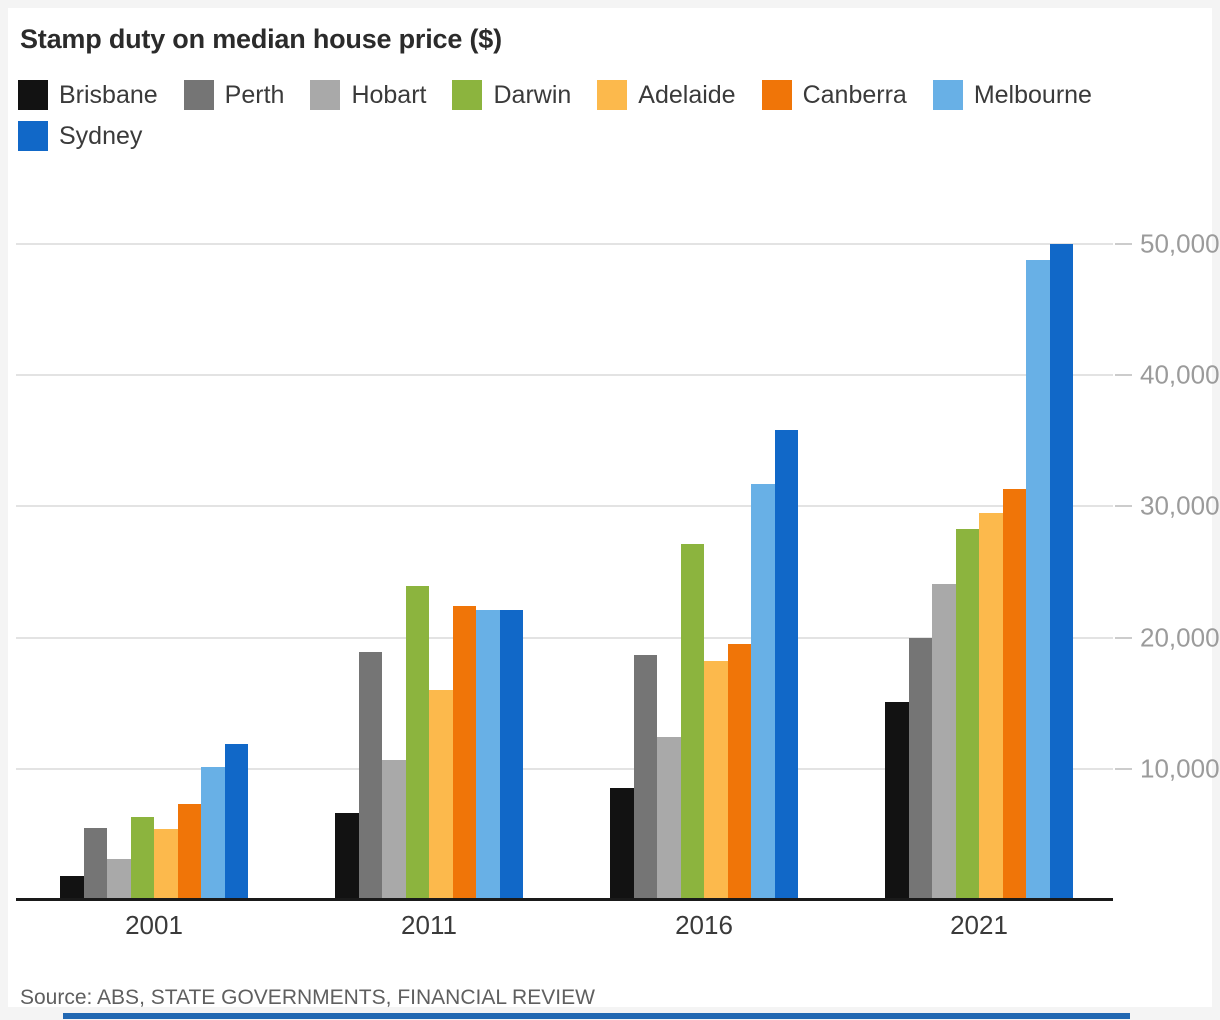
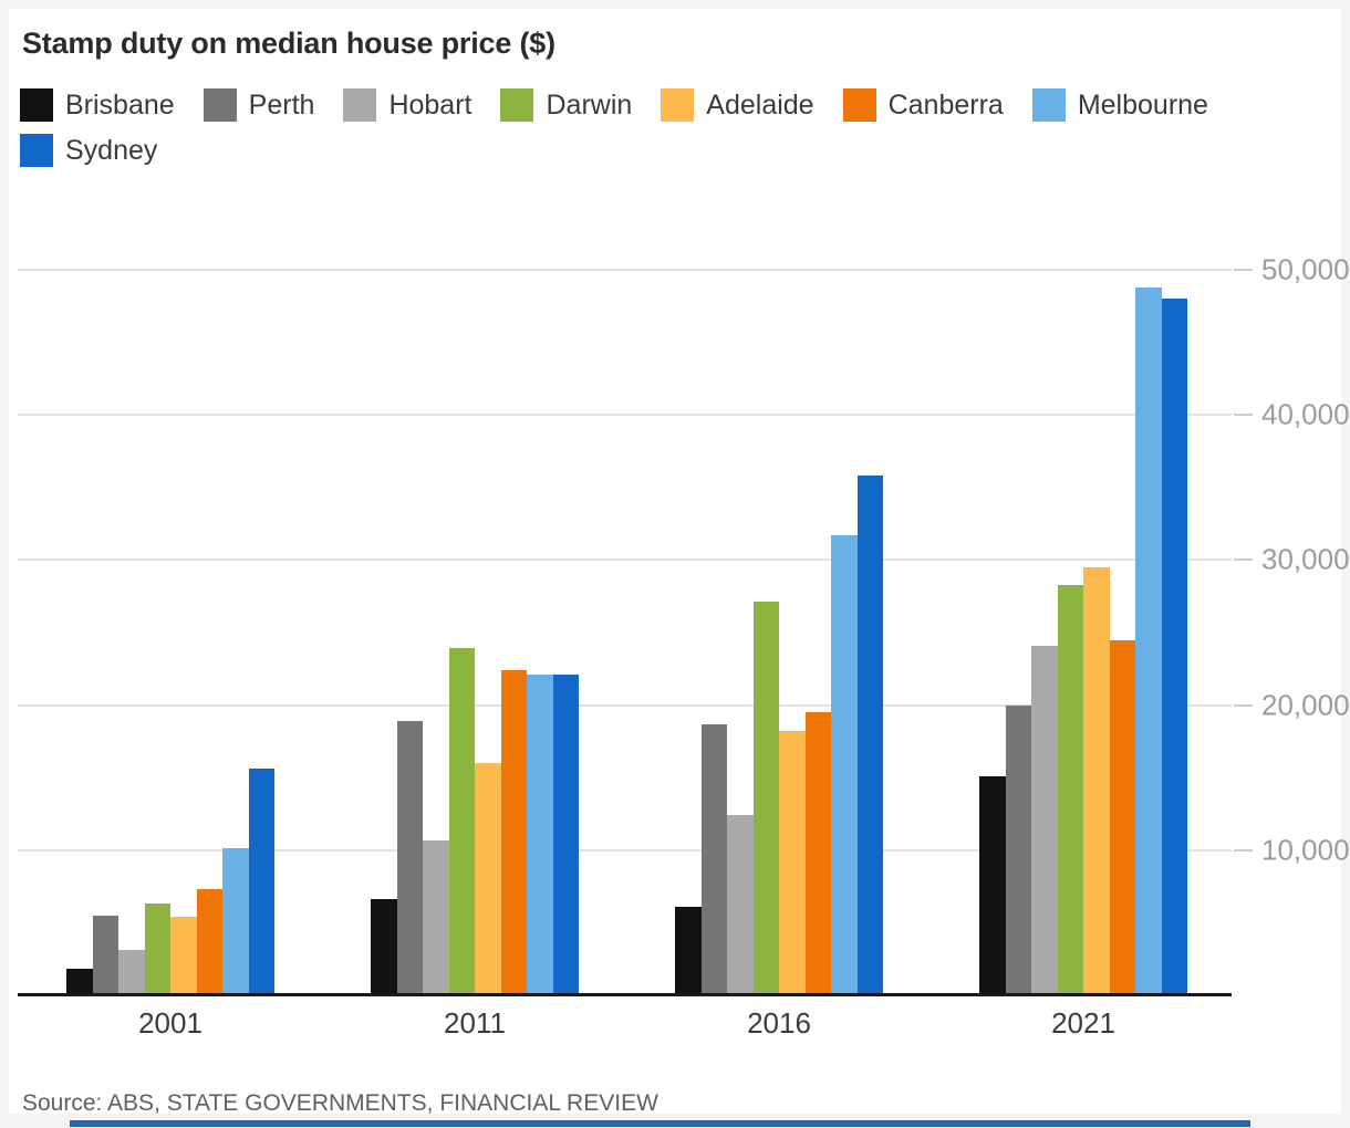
Sydney/2001: 11900 -> 15600
Brisbane/2016: 8500 -> 6100
Canberra/2021: 31300 -> 24500
Sydney/2021: 50000 -> 48000
